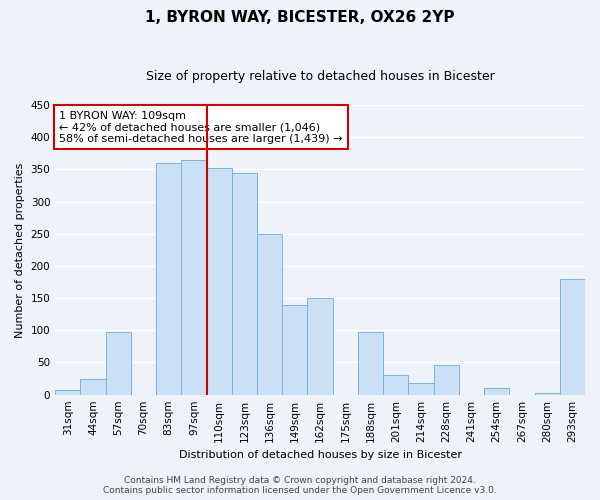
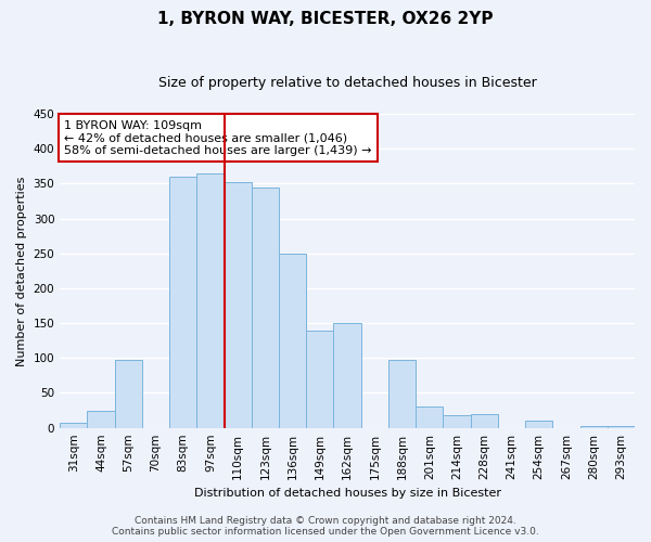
228sqm: 46 -> 20
293sqm: 180 -> 3
